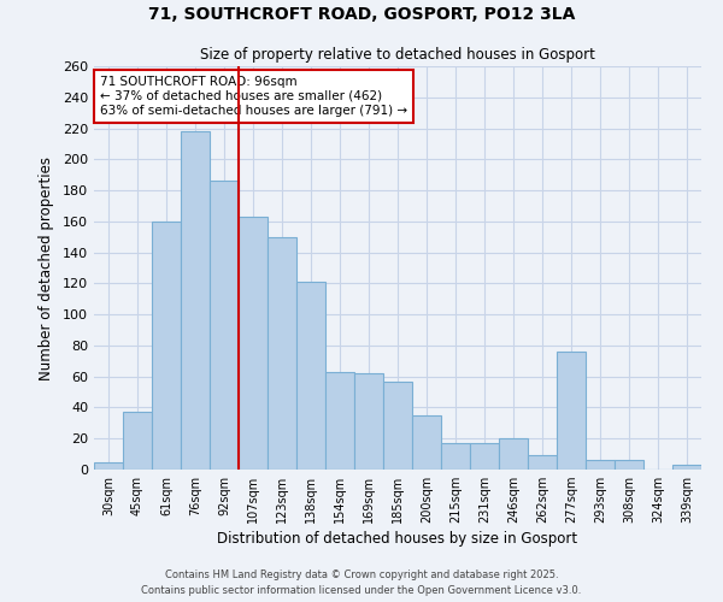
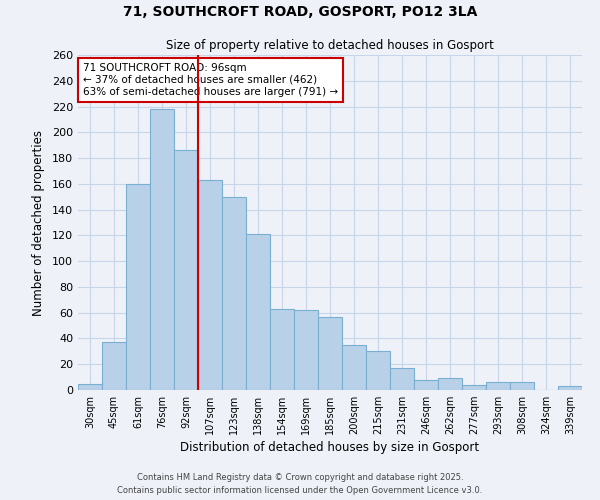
215sqm: 17 -> 30
246sqm: 20 -> 8
277sqm: 76 -> 4
